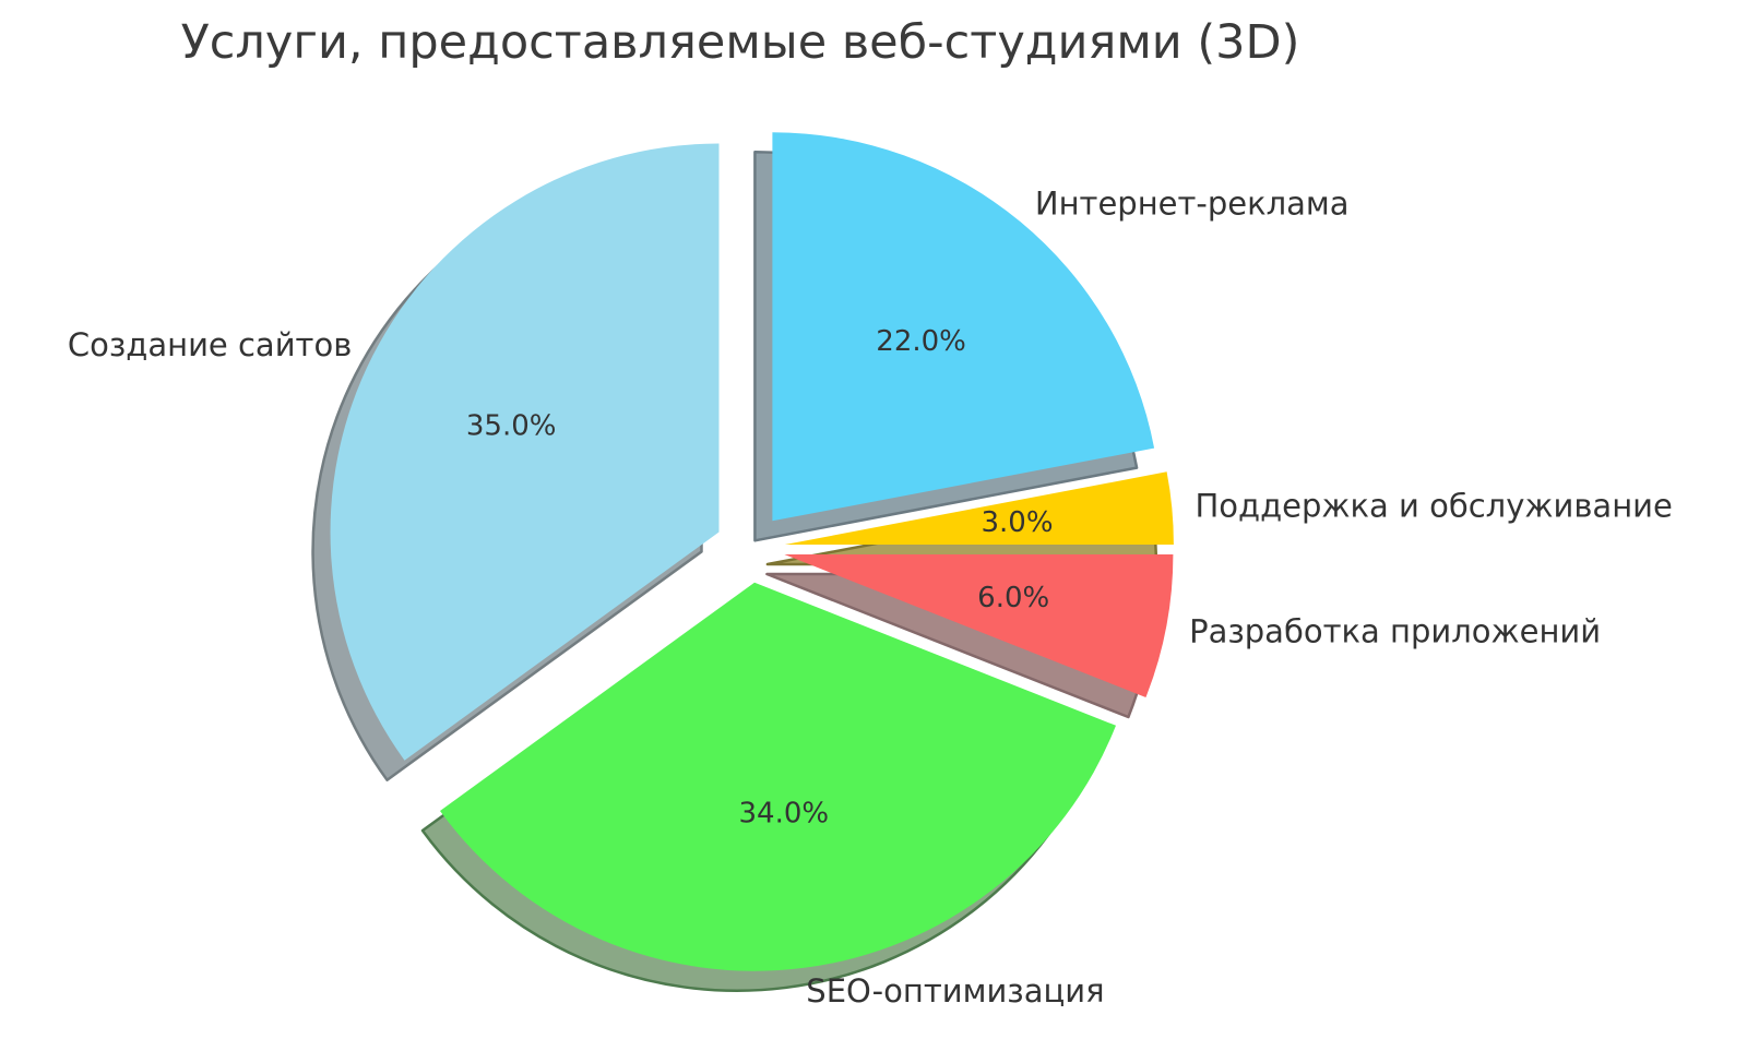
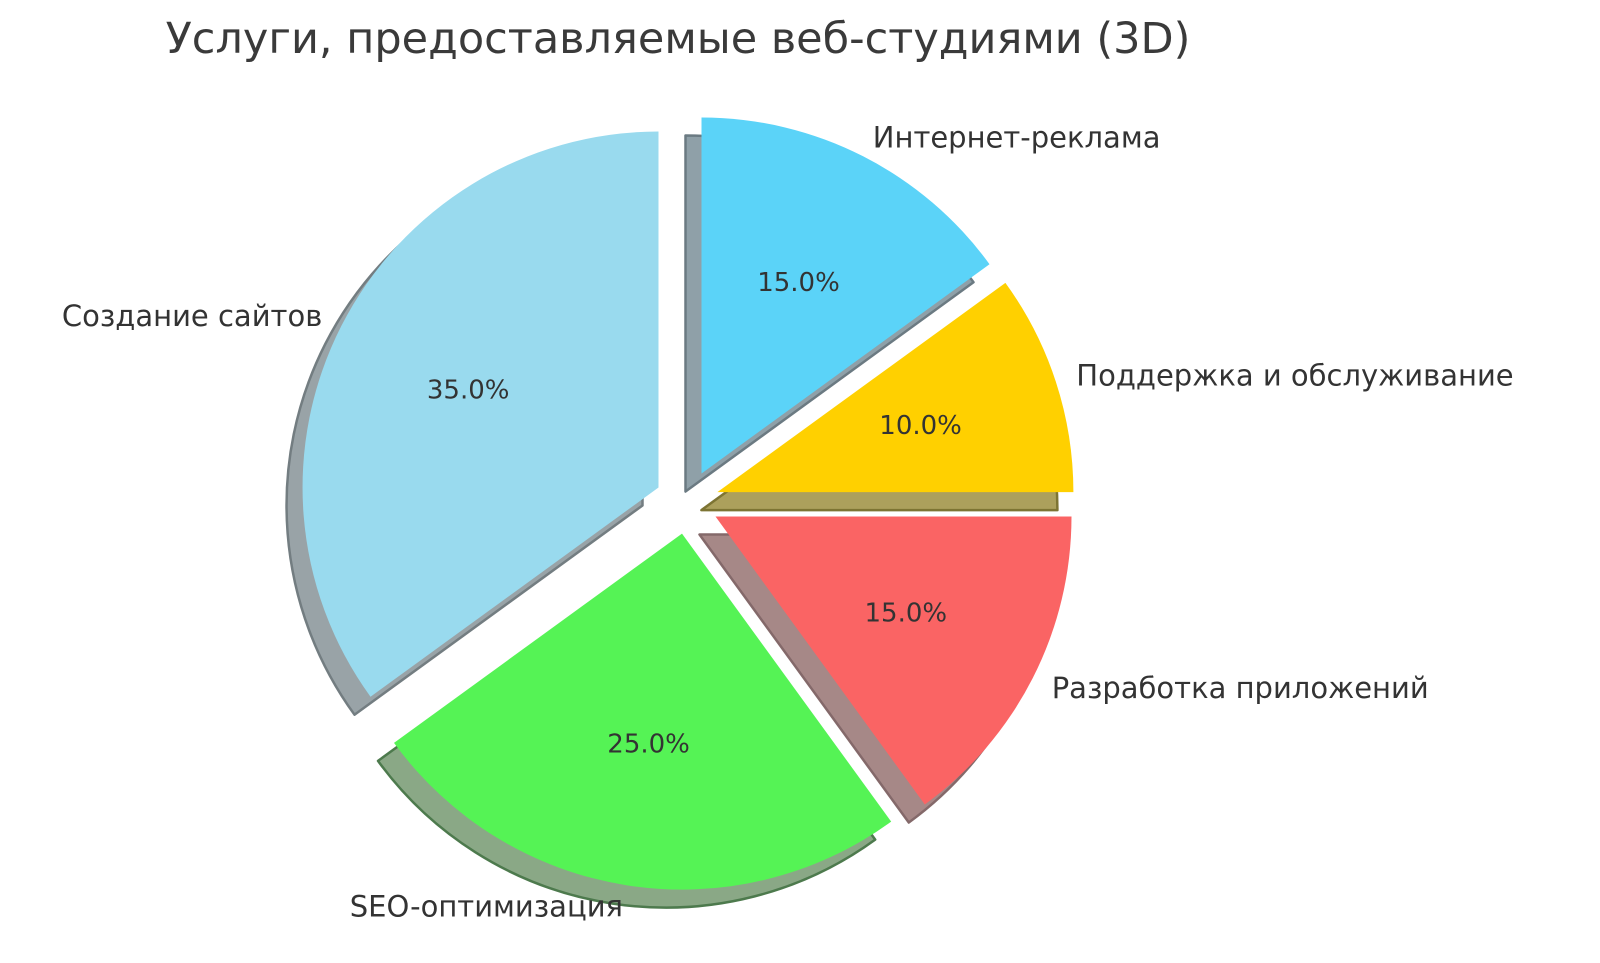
Интернет-реклама: 22.0% -> 15.0%
Поддержка и обслуживание: 3.0% -> 10.0%
Разработка приложений: 6.0% -> 15.0%
SEO-оптимизация: 34.0% -> 25.0%
